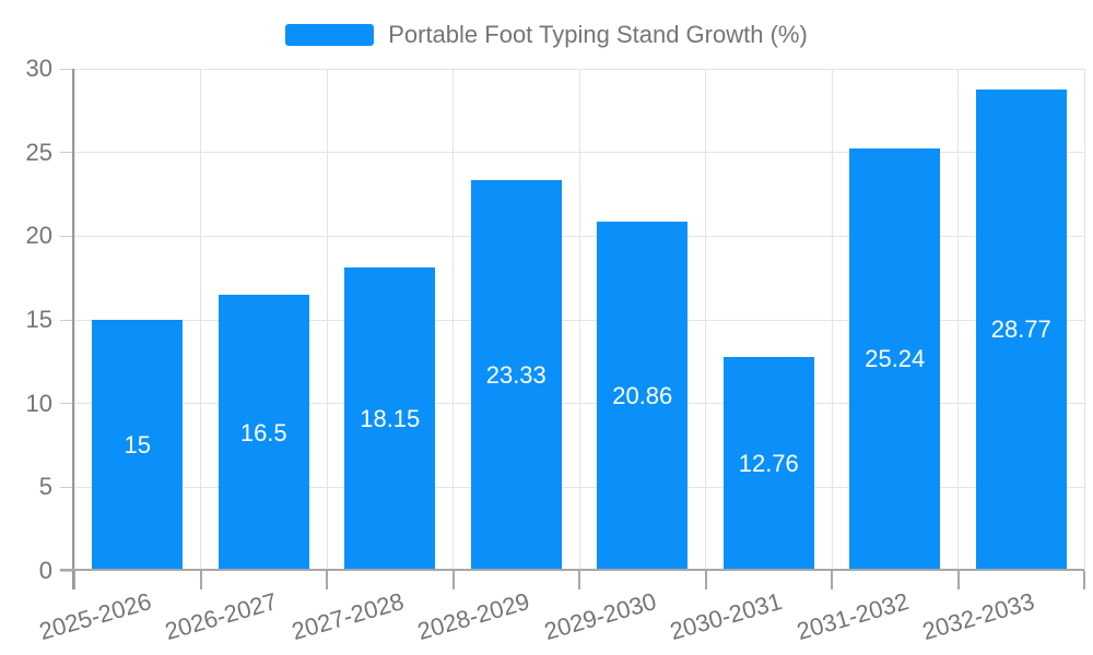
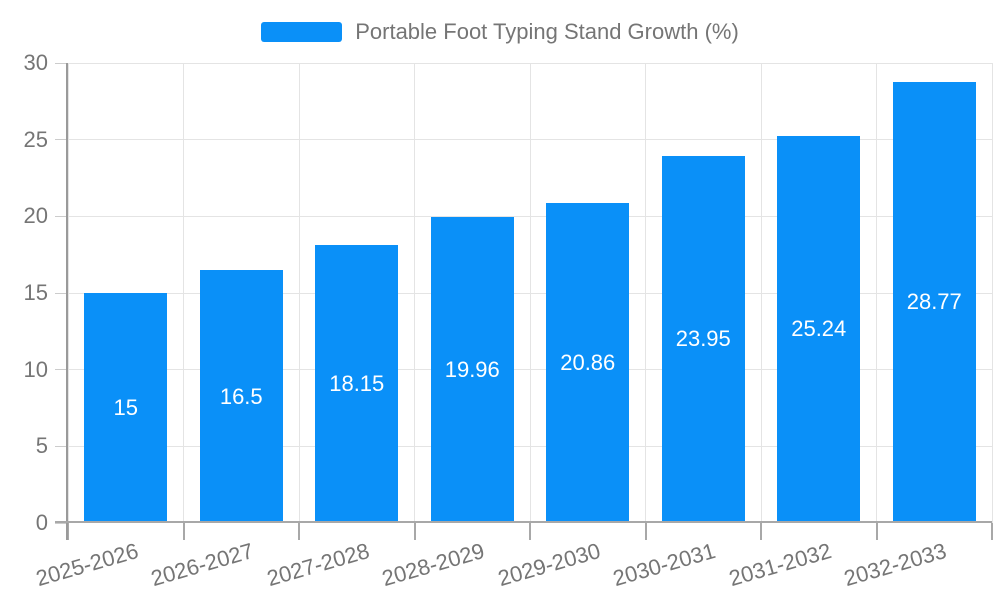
2028-2029: 23.33 -> 19.96
2030-2031: 12.76 -> 23.95
